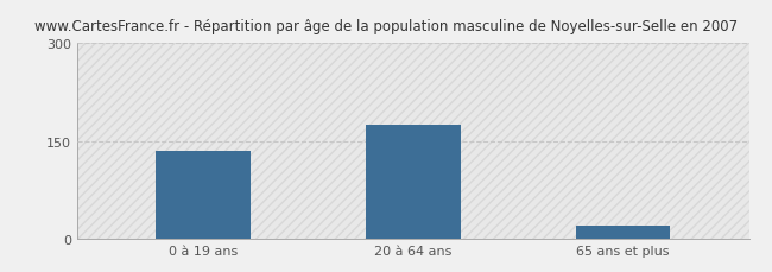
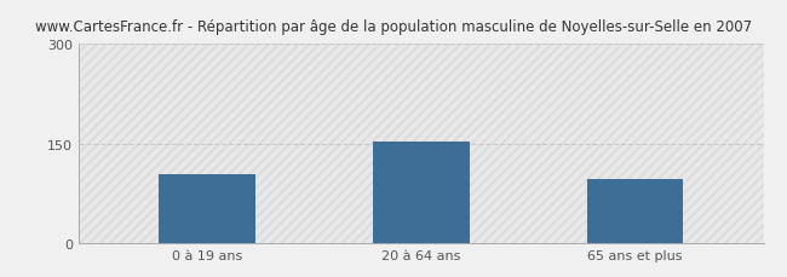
0 à 19 ans: 135 -> 104
20 à 64 ans: 175 -> 152
65 ans et plus: 20 -> 96
